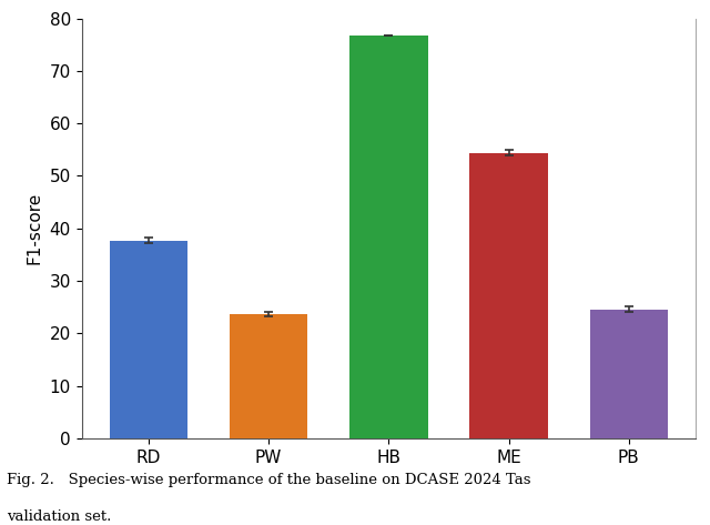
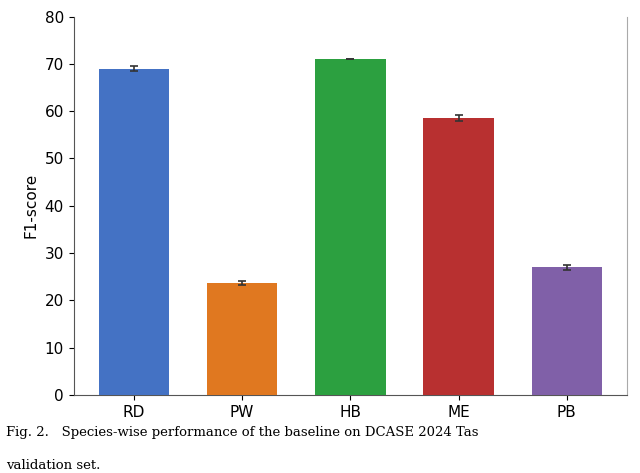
RD: 37.7 -> 69.0
HB: 76.8 -> 71.0
ME: 54.4 -> 58.5
PB: 24.6 -> 27.0
